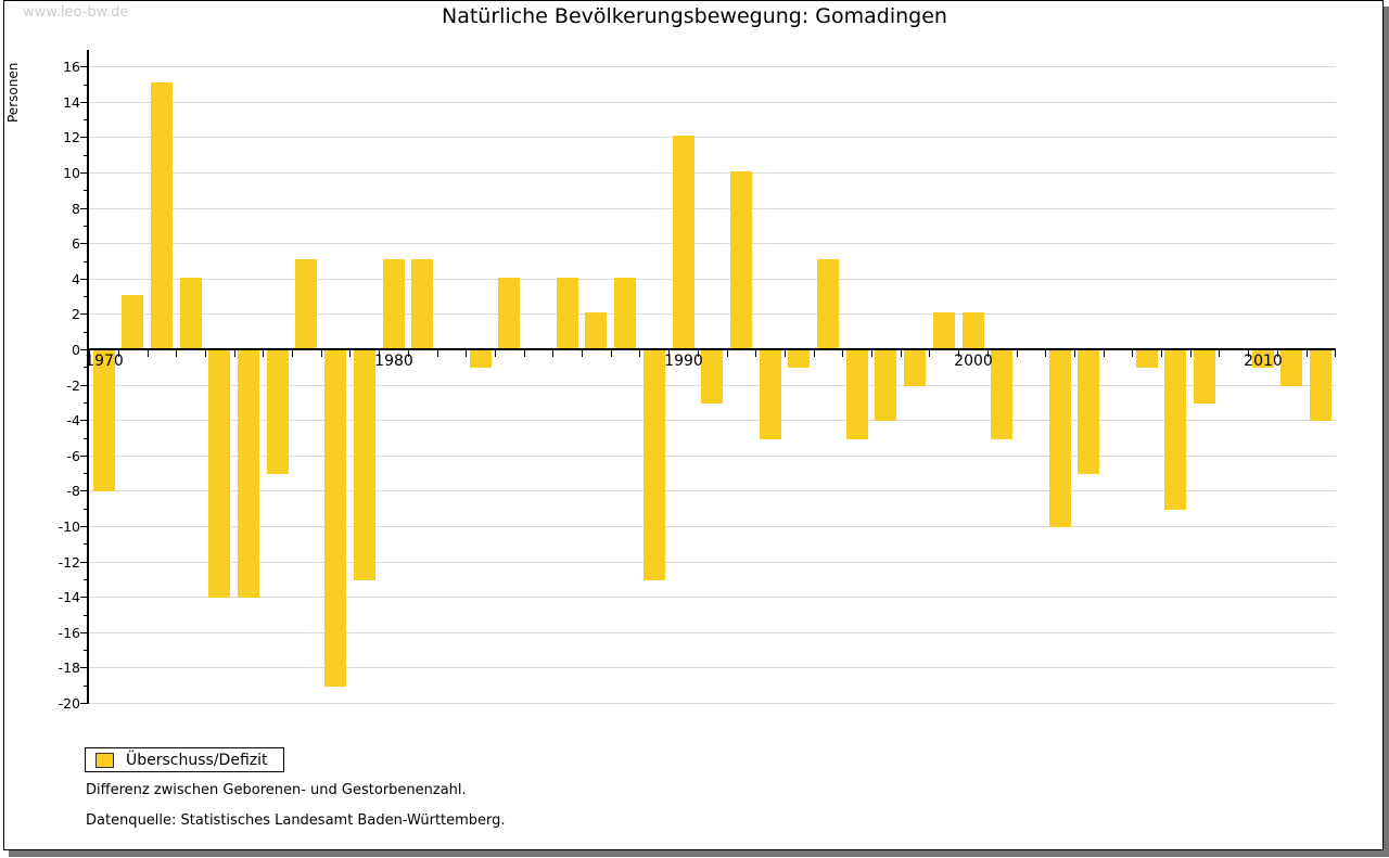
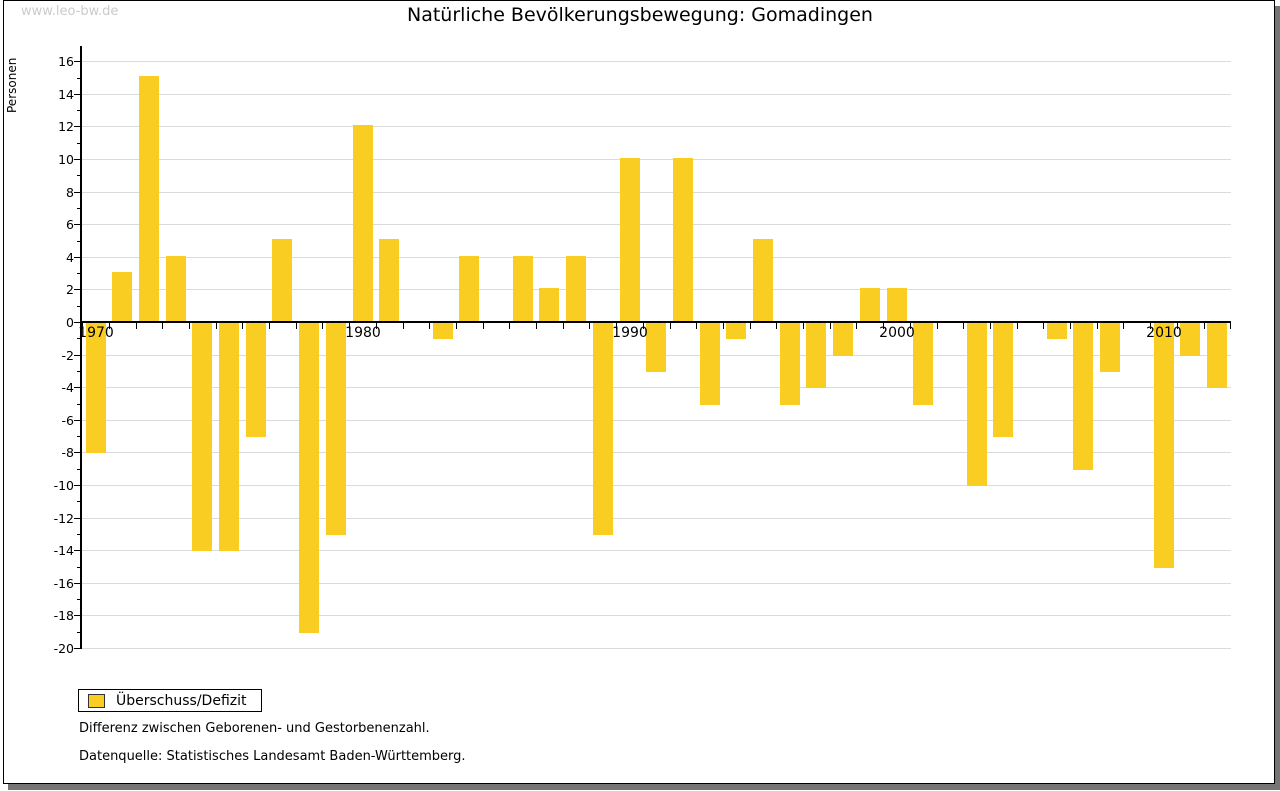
1980: 5 -> 12
1990: 12 -> 10
2010: -1 -> -15
